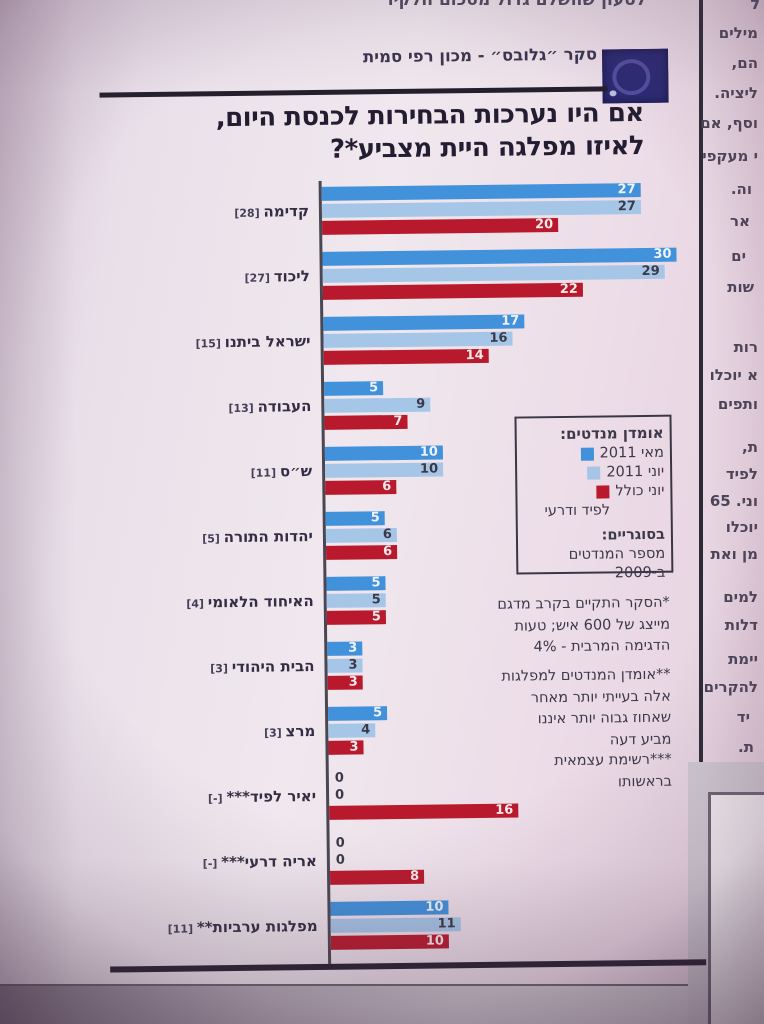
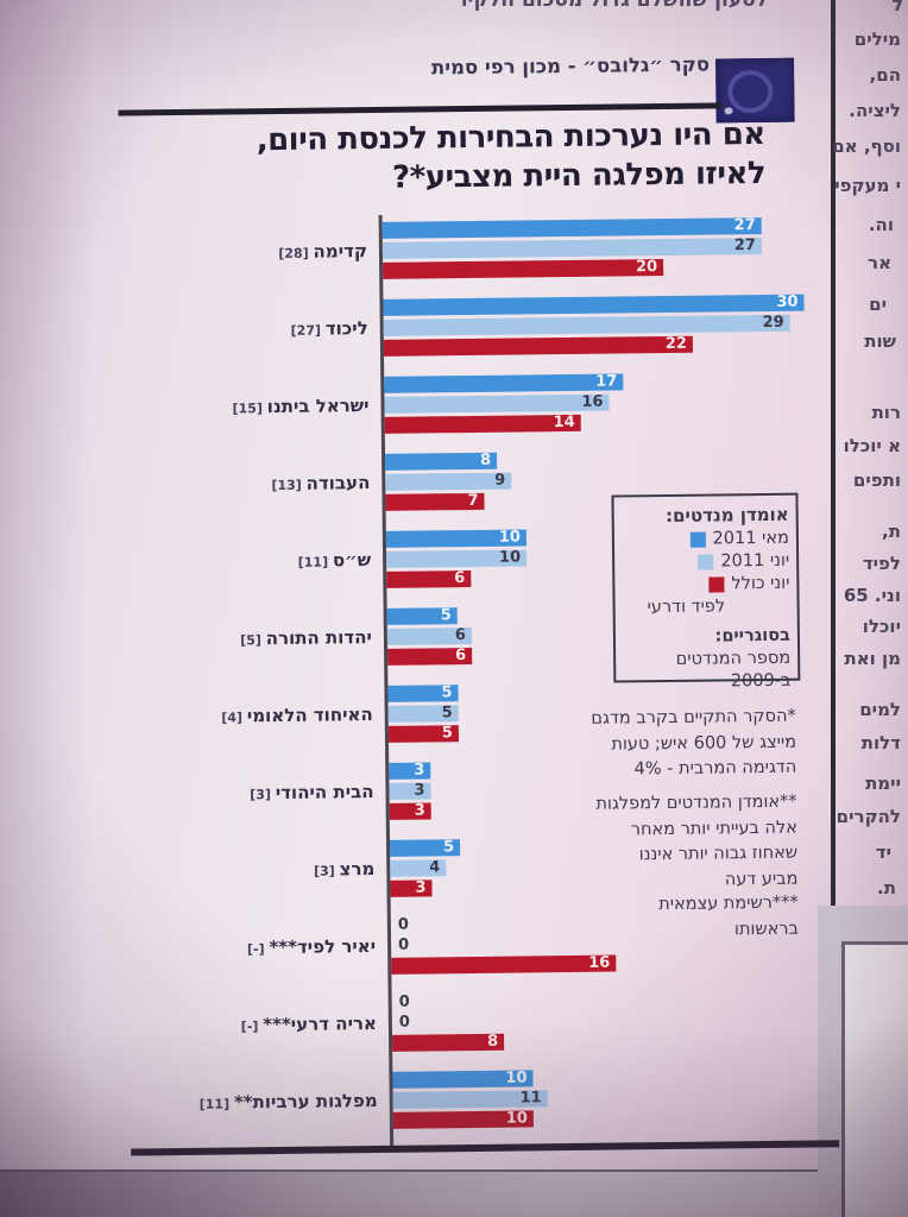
מאי 2011/העבודה: 5 -> 8
